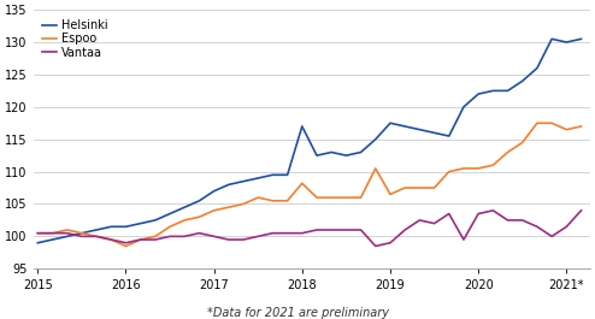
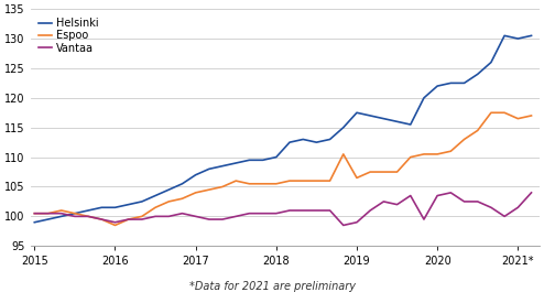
Helsinki/2018: 117.0 -> 110.0
Espoo/2018: 108.2 -> 105.5
